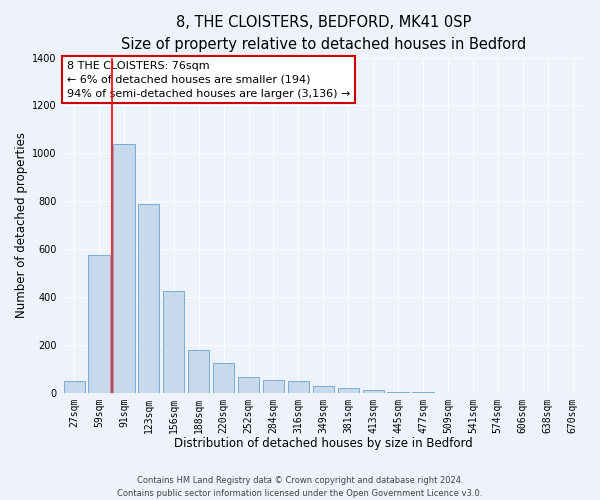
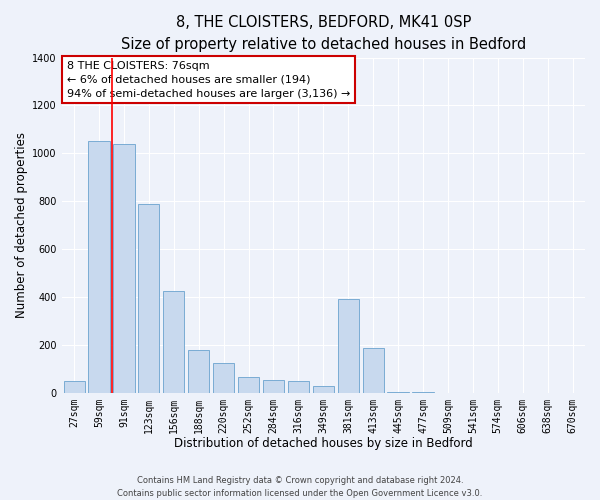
59sqm: 575 -> 1050
381sqm: 18 -> 390
413sqm: 10 -> 185
